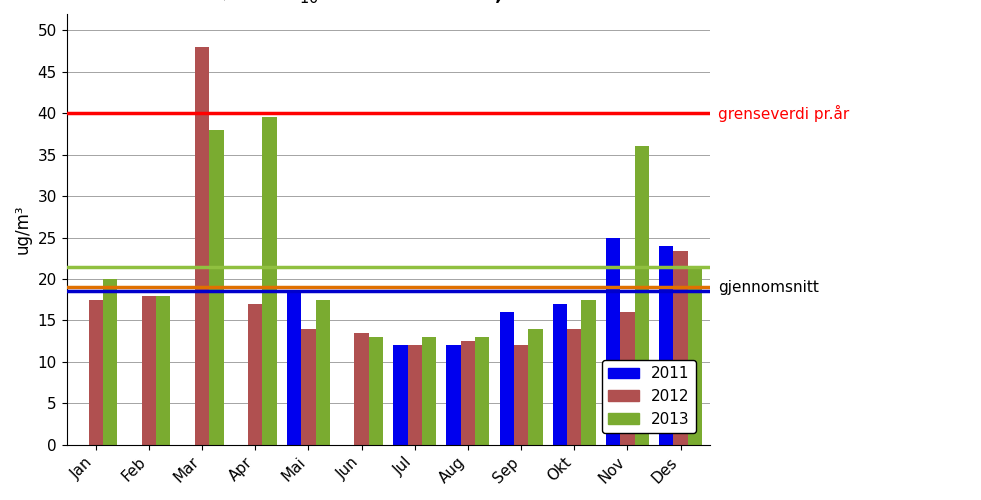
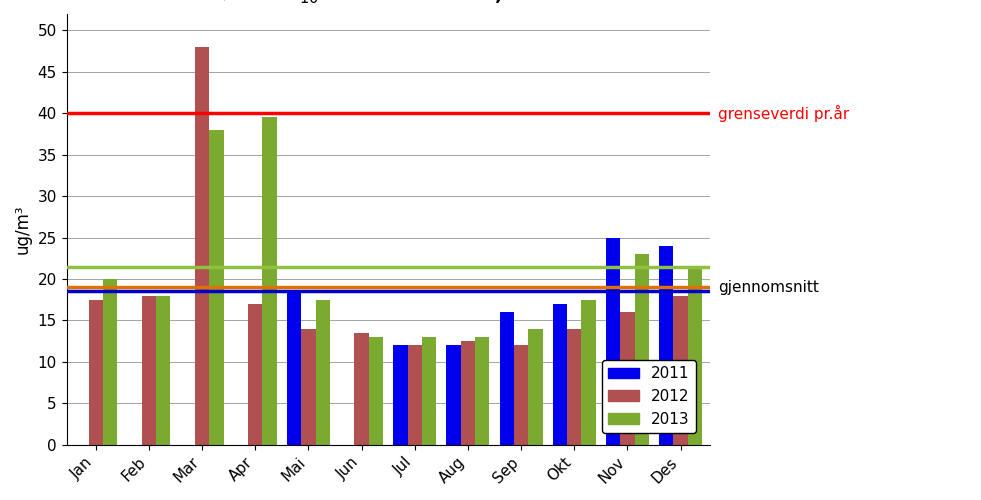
2013/Nov: 36.0 -> 23.0
2012/Des: 23.4 -> 18.0
